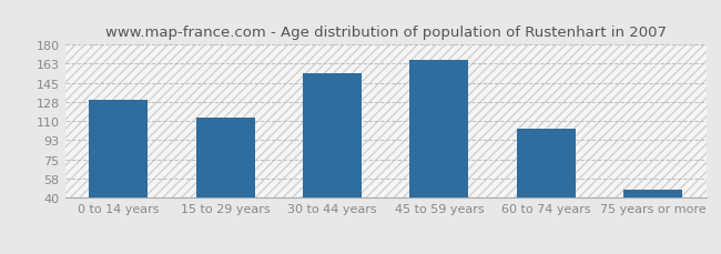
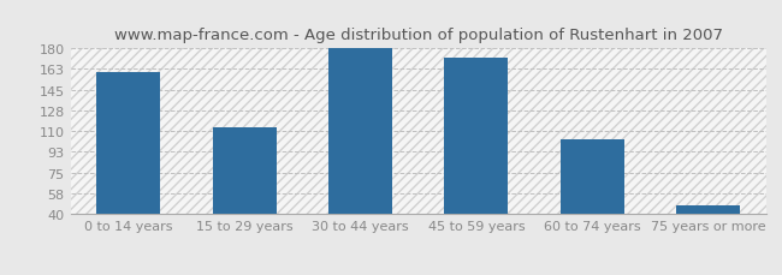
0 to 14 years: 130 -> 160
30 to 44 years: 154 -> 180
45 to 59 years: 166 -> 172
